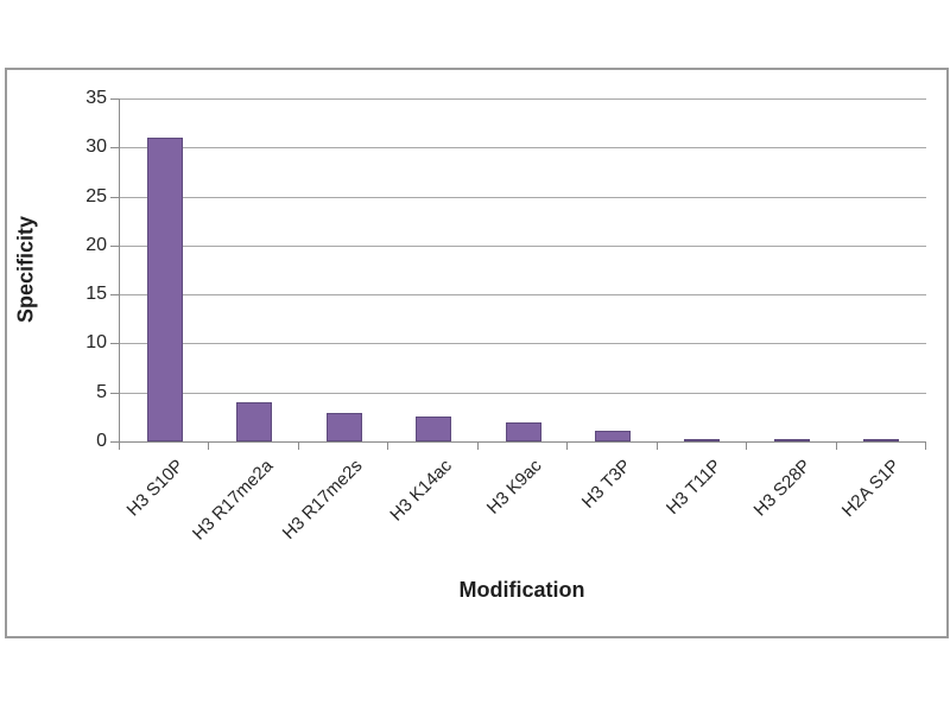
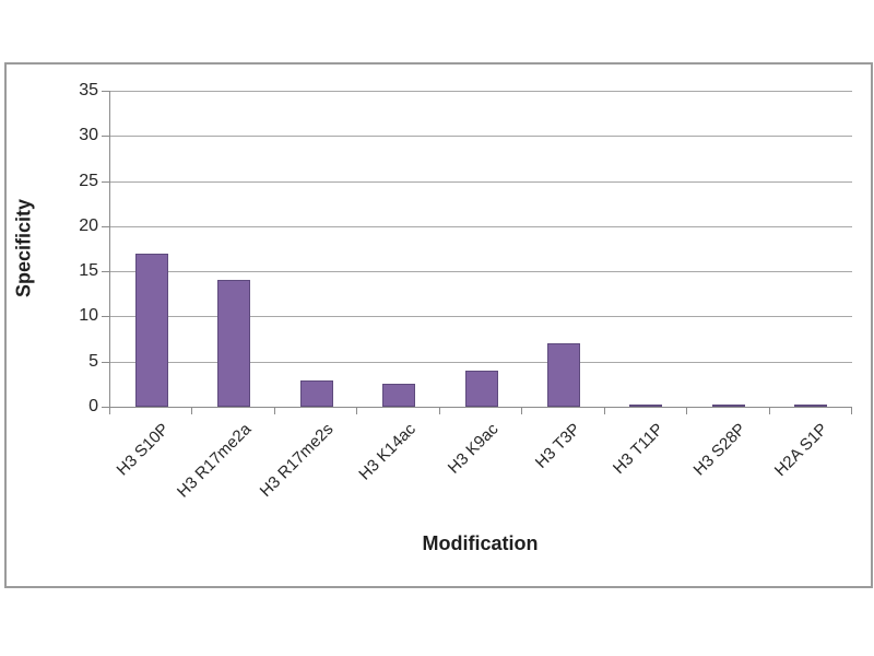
H3 S10P: 31 -> 17
H3 R17me2a: 4 -> 14
H3 K9ac: 2 -> 4
H3 T3P: 1 -> 7
